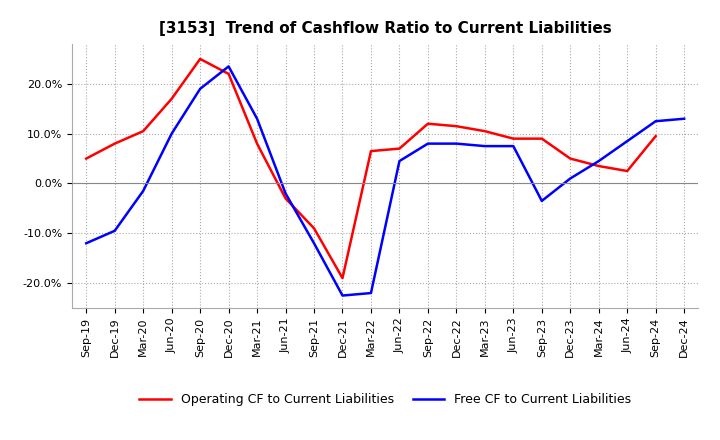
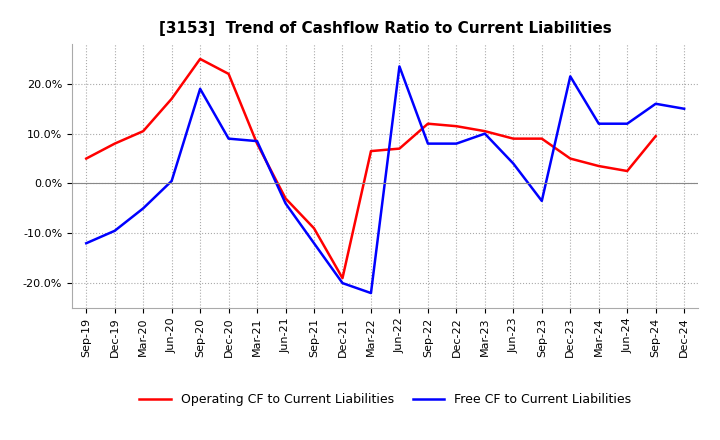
Free CF to Current Liabilities/Mar-20: -1.5% -> -5.0%
Free CF to Current Liabilities/Jun-20: 10.0% -> 0.5%
Free CF to Current Liabilities/Dec-20: 23.5% -> 9.0%
Free CF to Current Liabilities/Mar-21: 13.0% -> 8.5%
Free CF to Current Liabilities/Jun-21: -2.0% -> -4.0%
Free CF to Current Liabilities/Dec-21: -22.5% -> -20.0%
Free CF to Current Liabilities/Jun-22: 4.5% -> 23.5%
Free CF to Current Liabilities/Mar-23: 7.5% -> 10.0%
Free CF to Current Liabilities/Jun-23: 7.5% -> 4.0%
Free CF to Current Liabilities/Dec-23: 1.0% -> 21.5%
Free CF to Current Liabilities/Mar-24: 4.5% -> 12.0%
Free CF to Current Liabilities/Jun-24: 8.5% -> 12.0%
Free CF to Current Liabilities/Sep-24: 12.5% -> 16.0%
Free CF to Current Liabilities/Dec-24: 13.0% -> 15.0%
